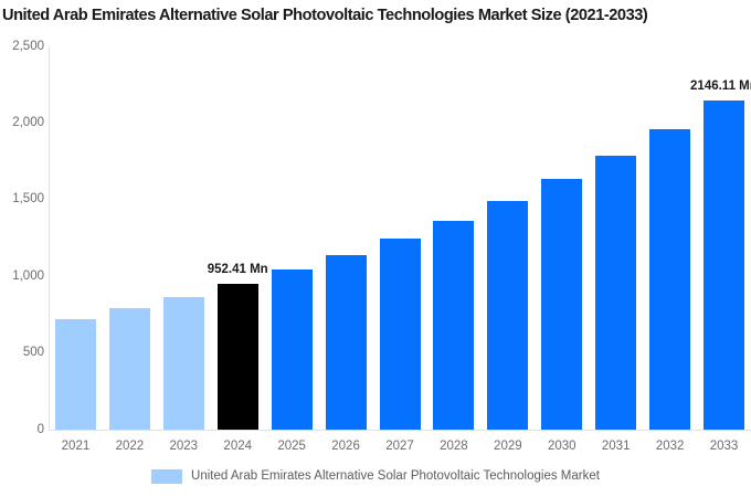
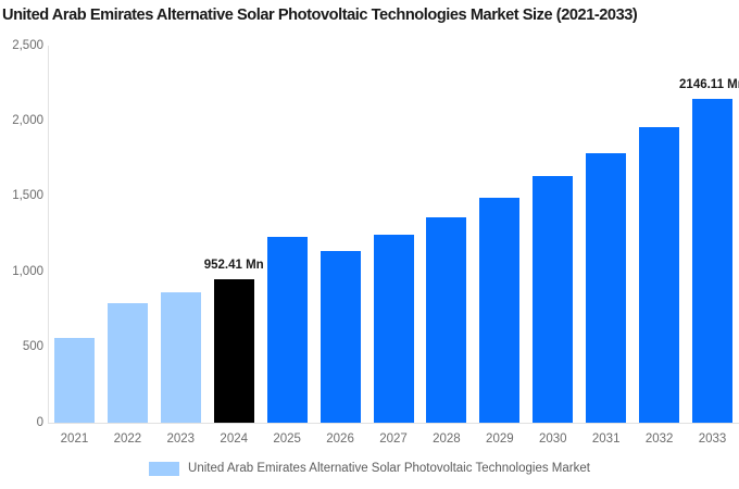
2021: 720 -> 560
2025: 1040 -> 1230
